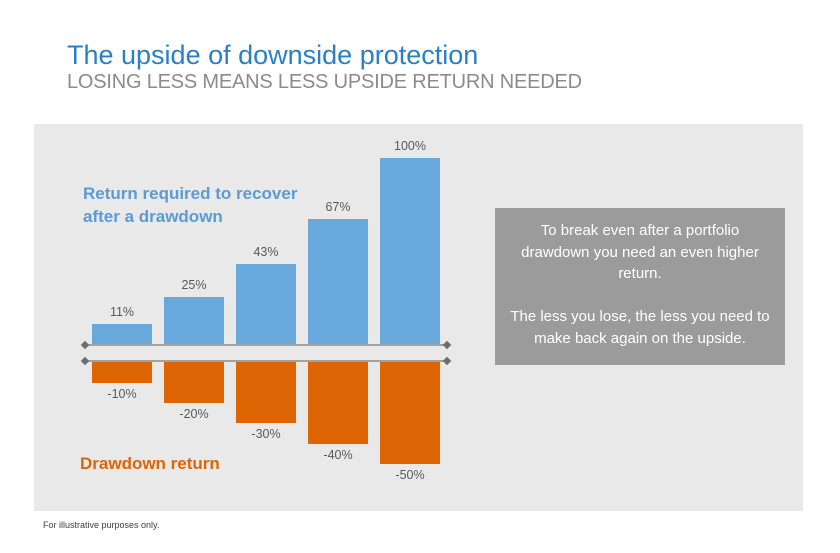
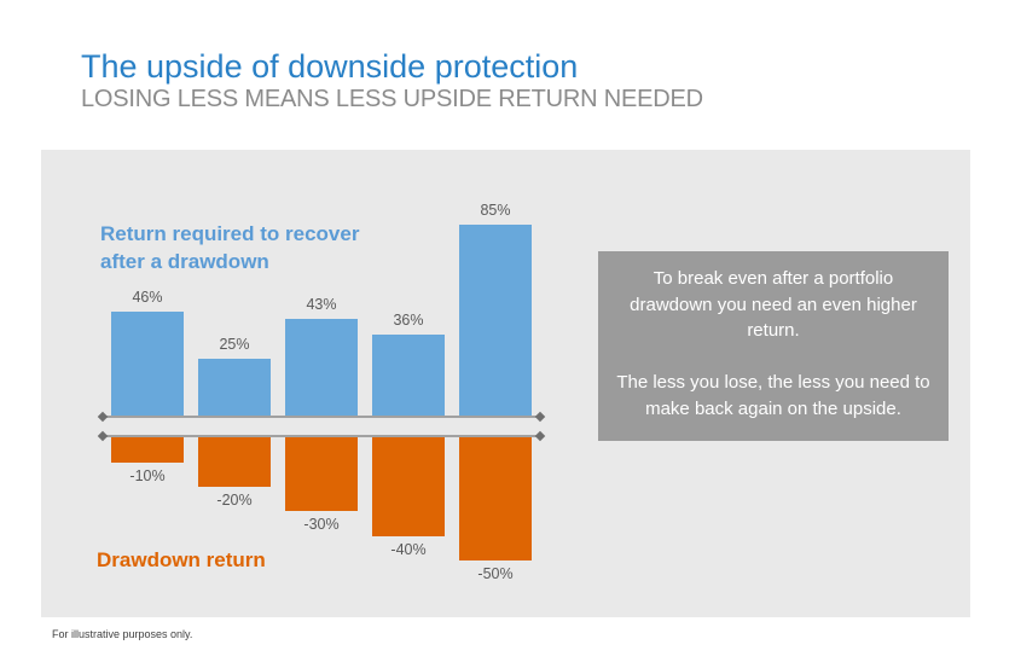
Return required to recover after a drawdown/-10%: 11% -> 46%
Return required to recover after a drawdown/-40%: 67% -> 36%
Return required to recover after a drawdown/-50%: 100% -> 85%
